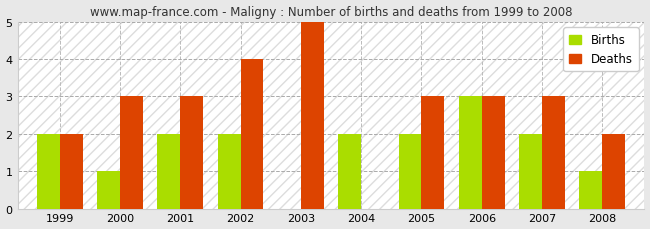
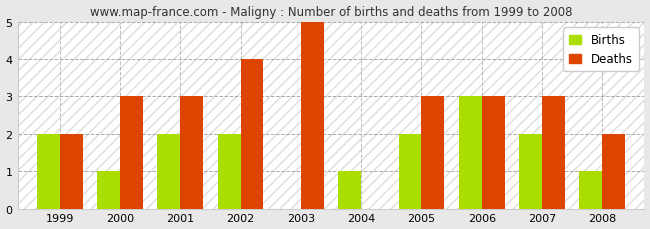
Births/2004: 2 -> 1
